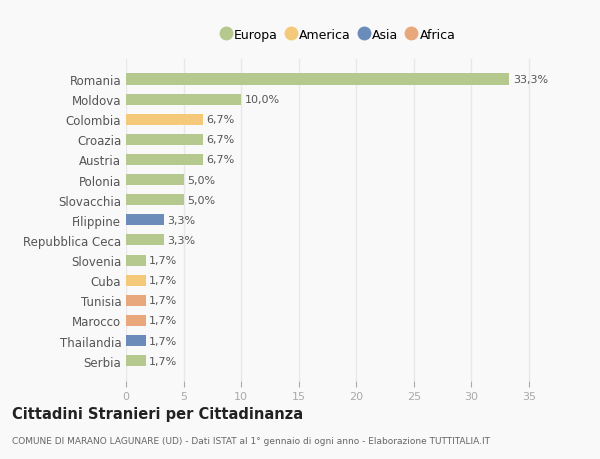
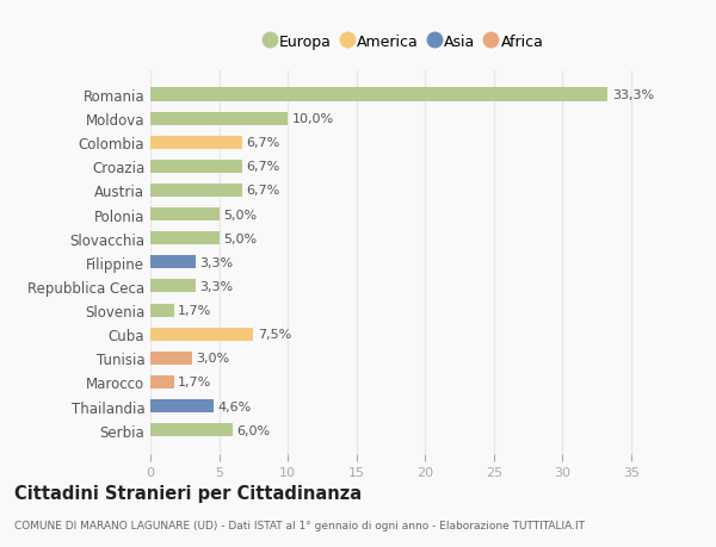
Cuba: 1,7% -> 7,5%
Tunisia: 1,7% -> 3,0%
Thailandia: 1,7% -> 4,6%
Serbia: 1,7% -> 6,0%
